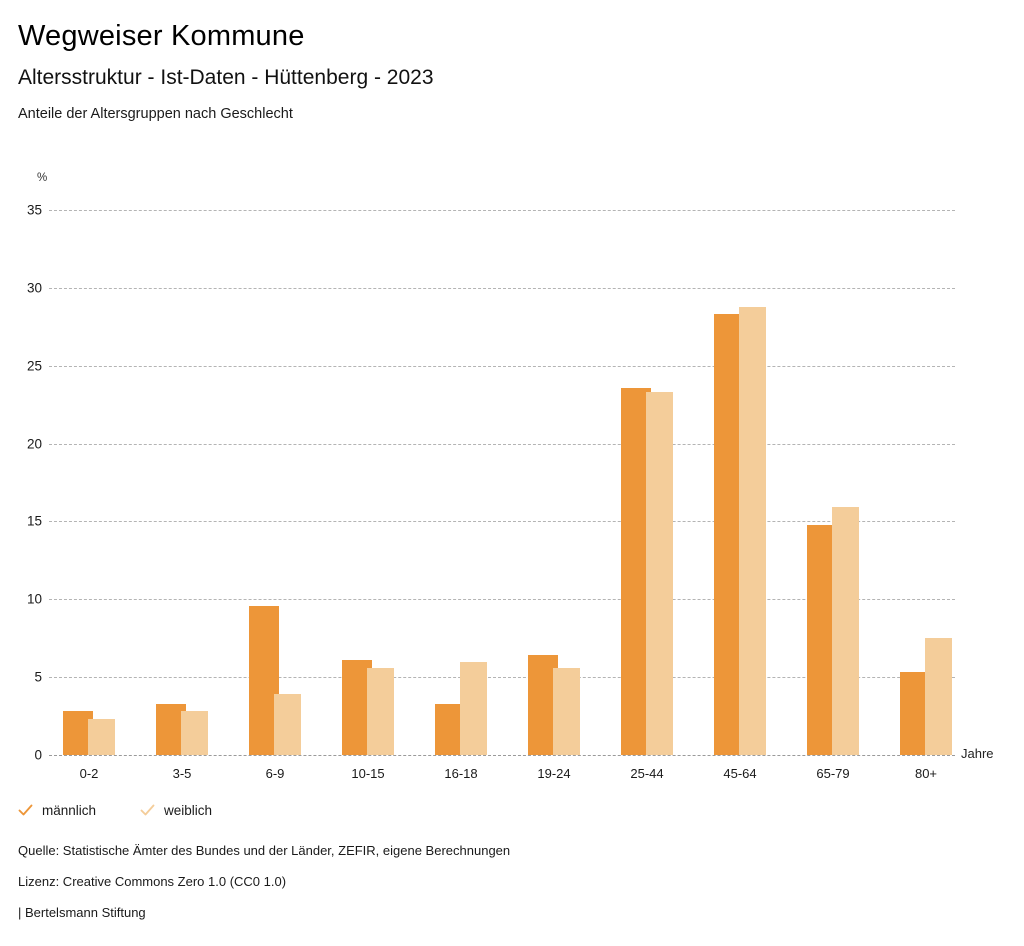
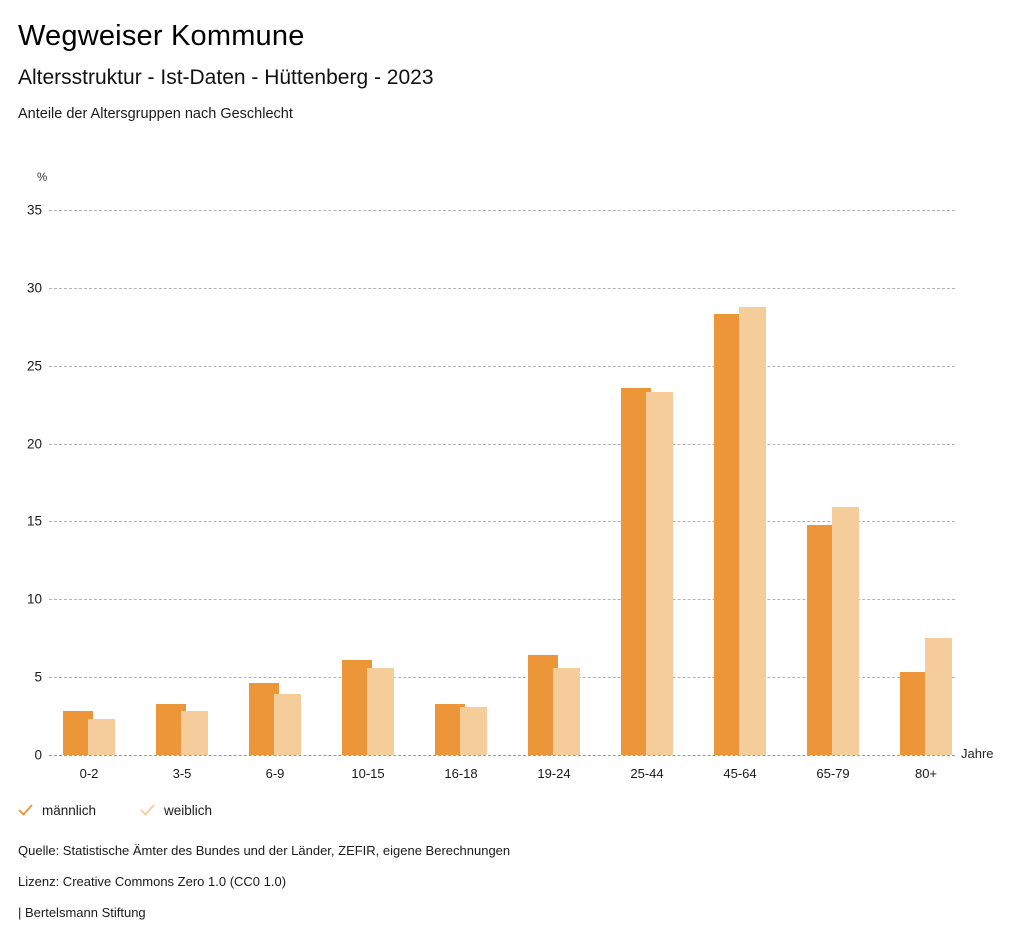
männlich/6-9: 9.6 -> 4.6
weiblich/16-18: 6.0 -> 3.1
